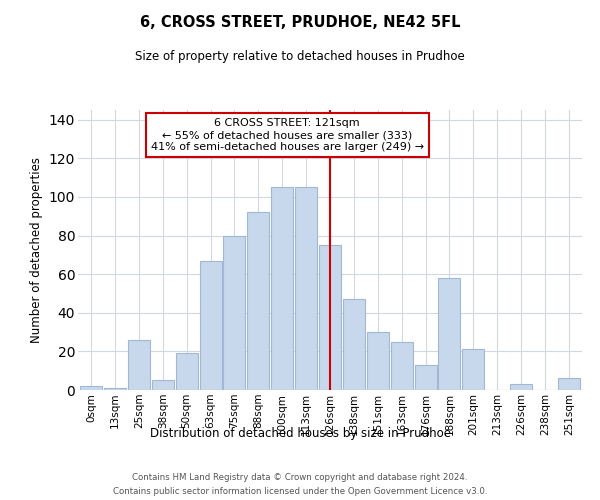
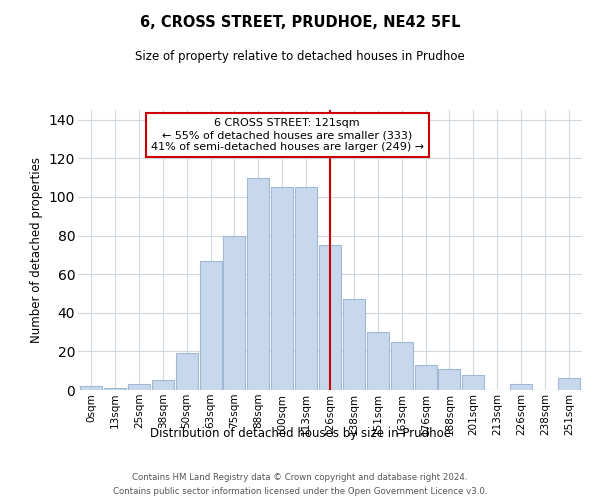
25sqm: 26 -> 3
88sqm: 92 -> 110
188sqm: 58 -> 11
201sqm: 21 -> 8
